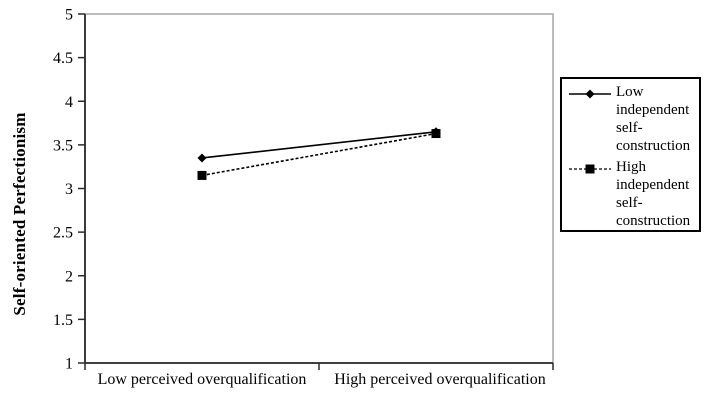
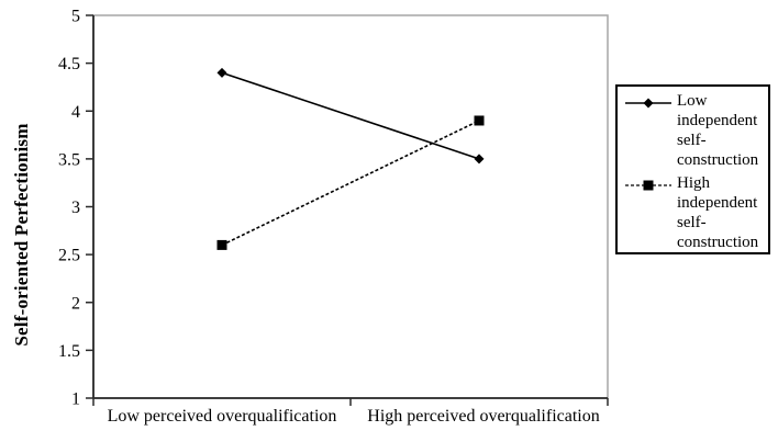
Low independent self-construction/Low perceived overqualification: 3.4 -> 4.4
High independent self-construction/Low perceived overqualification: 3.1 -> 2.6
Low independent self-construction/High perceived overqualification: 3.6 -> 3.5
High independent self-construction/High perceived overqualification: 3.6 -> 3.9
